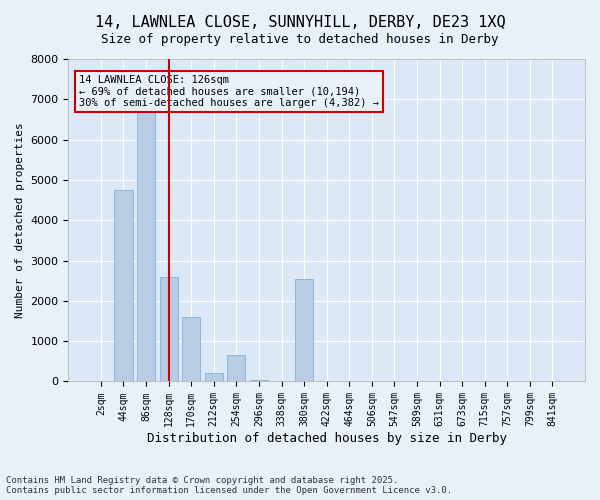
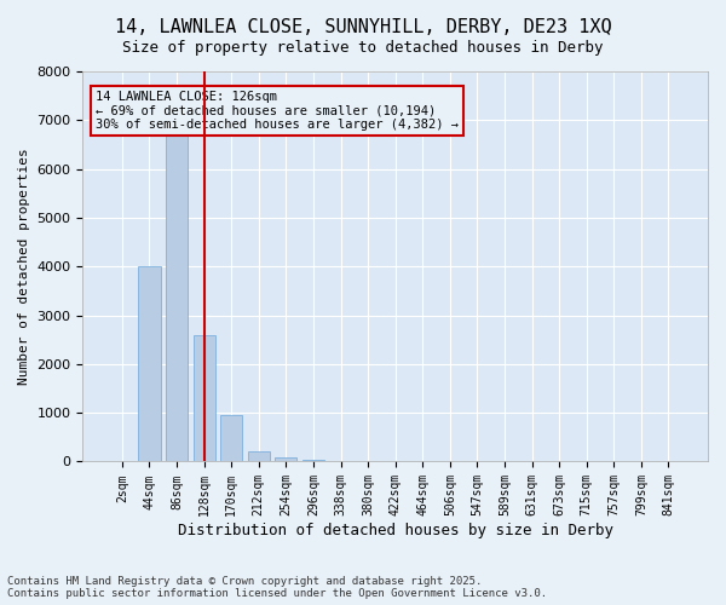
44sqm: 4750 -> 4000
170sqm: 1600 -> 950
254sqm: 650 -> 80
380sqm: 2550 -> 0
